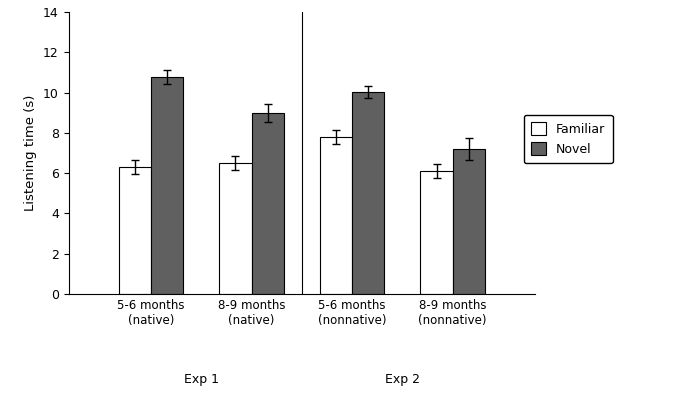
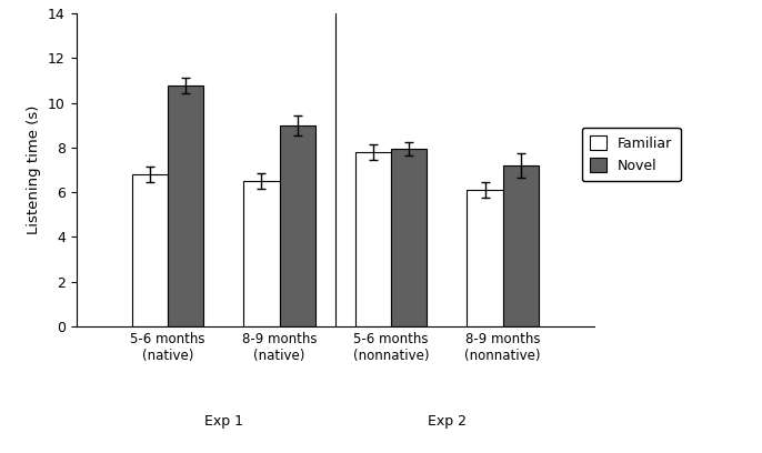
Familiar/5-6 months (native): 6.3 -> 6.8
Novel/5-6 months (nonnative): 10.05 -> 7.95
